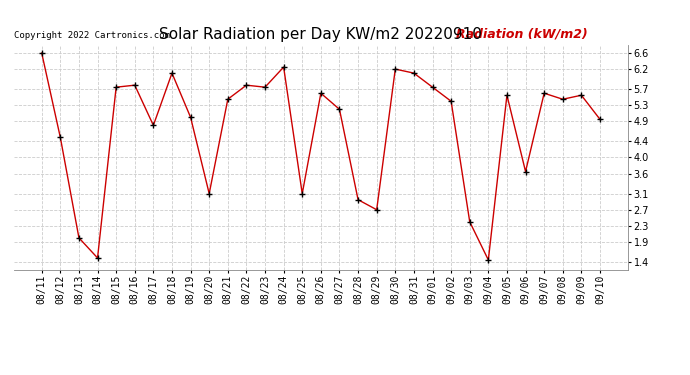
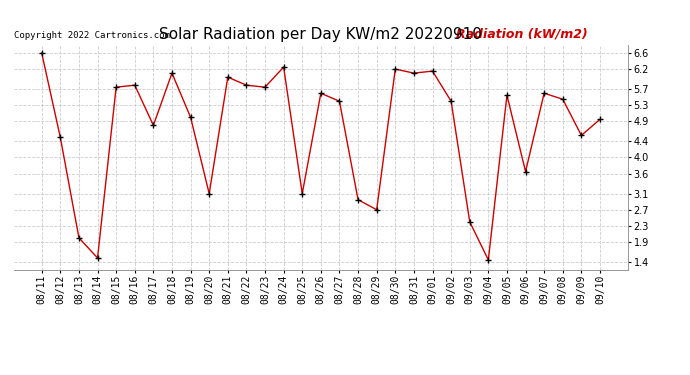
08/21: 5.45 -> 6.00
08/27: 5.20 -> 5.40
09/01: 5.75 -> 6.15
09/09: 5.55 -> 4.55
